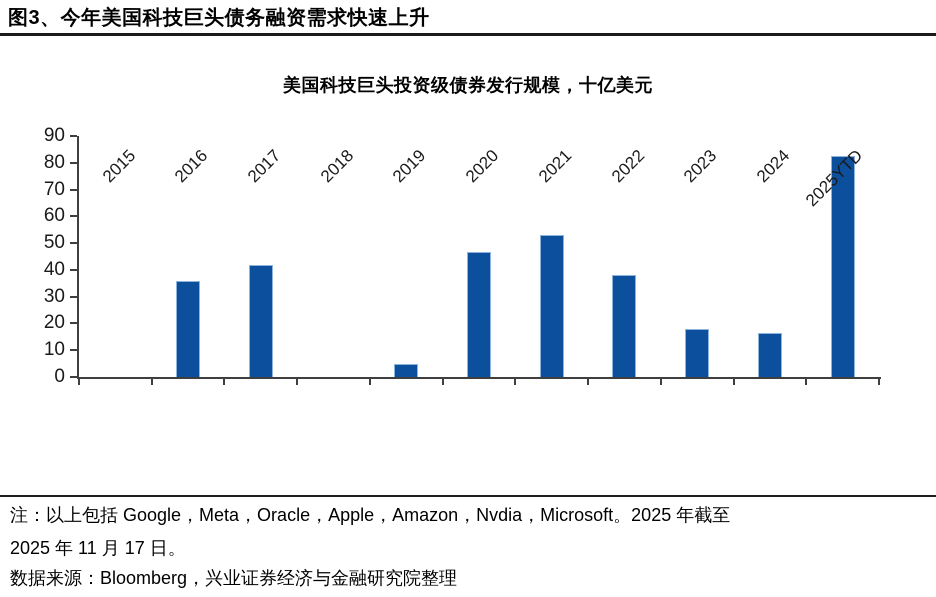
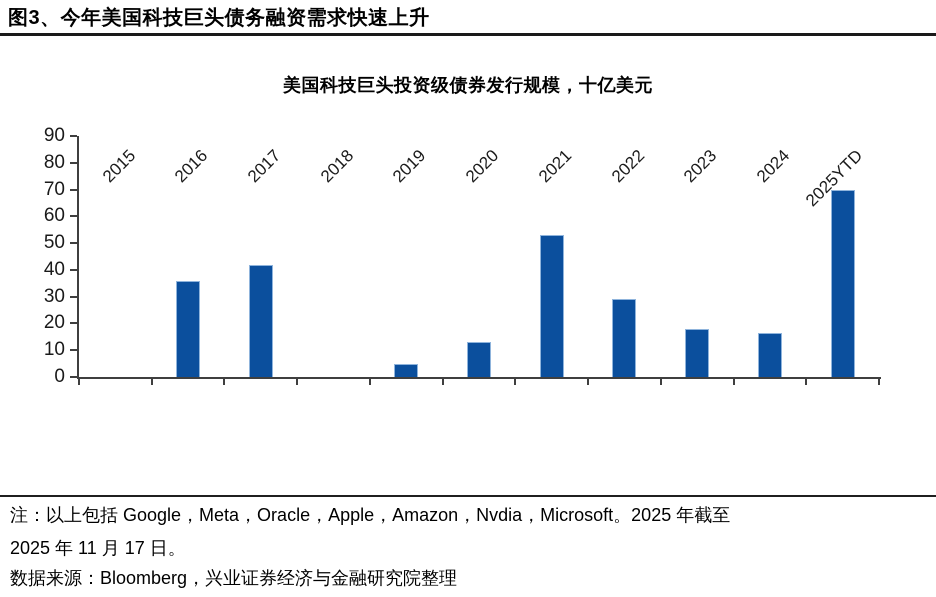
2020: 46 -> 13
2022: 38 -> 29
2025YTD: 82 -> 70
